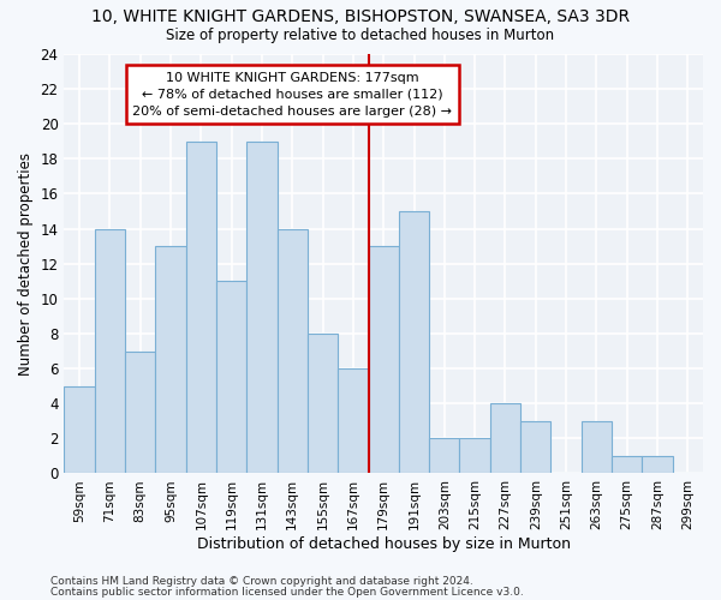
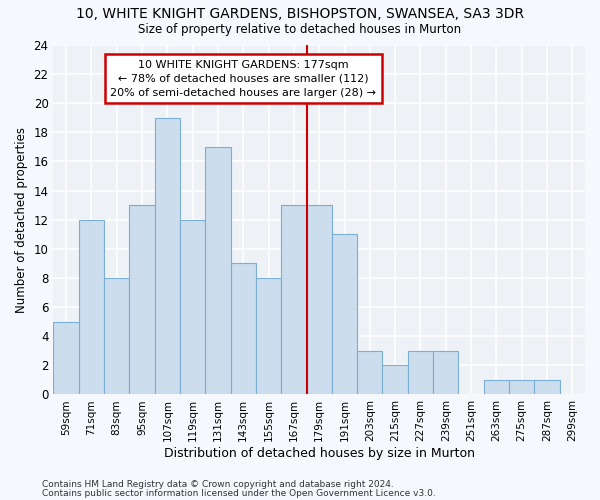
71sqm: 14 -> 12
83sqm: 7 -> 8
119sqm: 11 -> 12
131sqm: 19 -> 17
143sqm: 14 -> 9
167sqm: 6 -> 13
191sqm: 15 -> 11
203sqm: 2 -> 3
227sqm: 4 -> 3
263sqm: 3 -> 1
